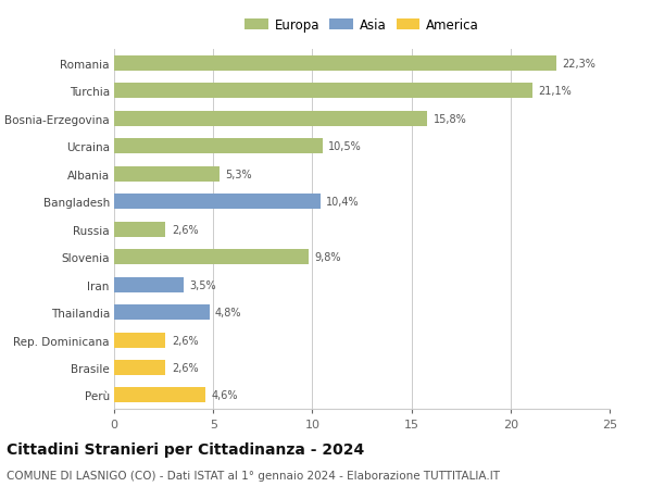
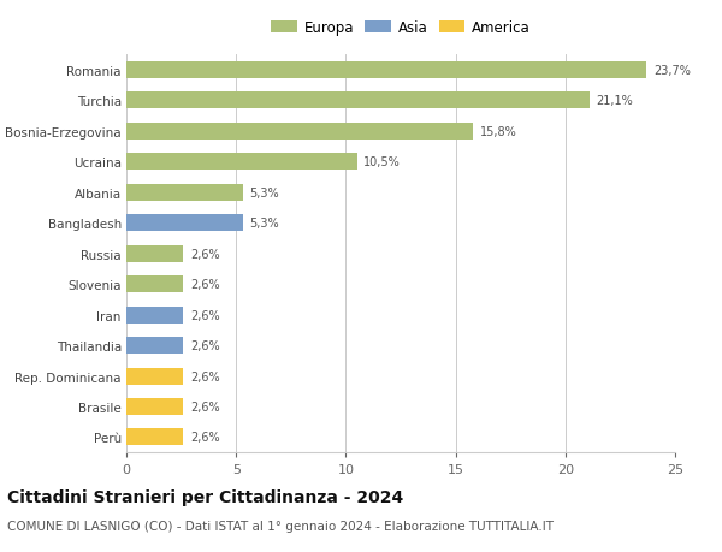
Romania: 22,3% -> 23,7%
Bangladesh: 10,4% -> 5,3%
Slovenia: 9,8% -> 2,6%
Iran: 3,5% -> 2,6%
Thailandia: 4,8% -> 2,6%
Perù: 4,6% -> 2,6%
